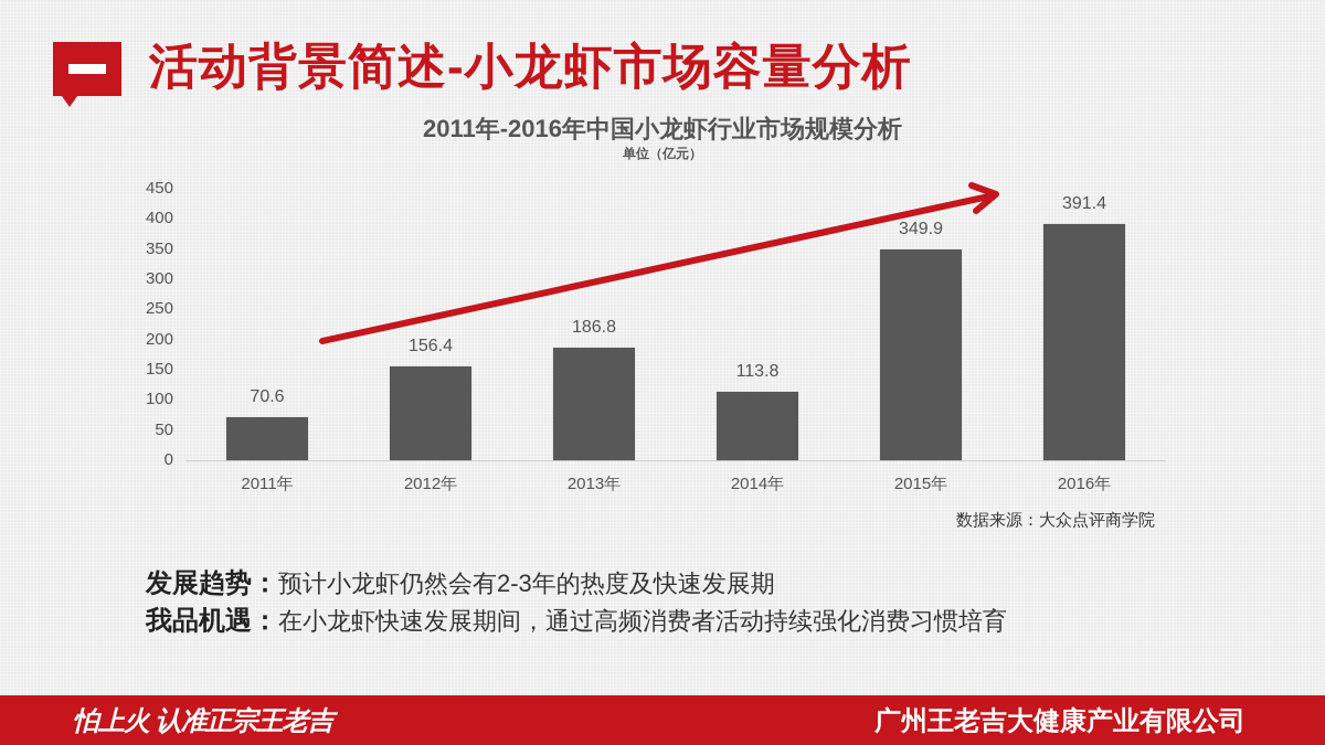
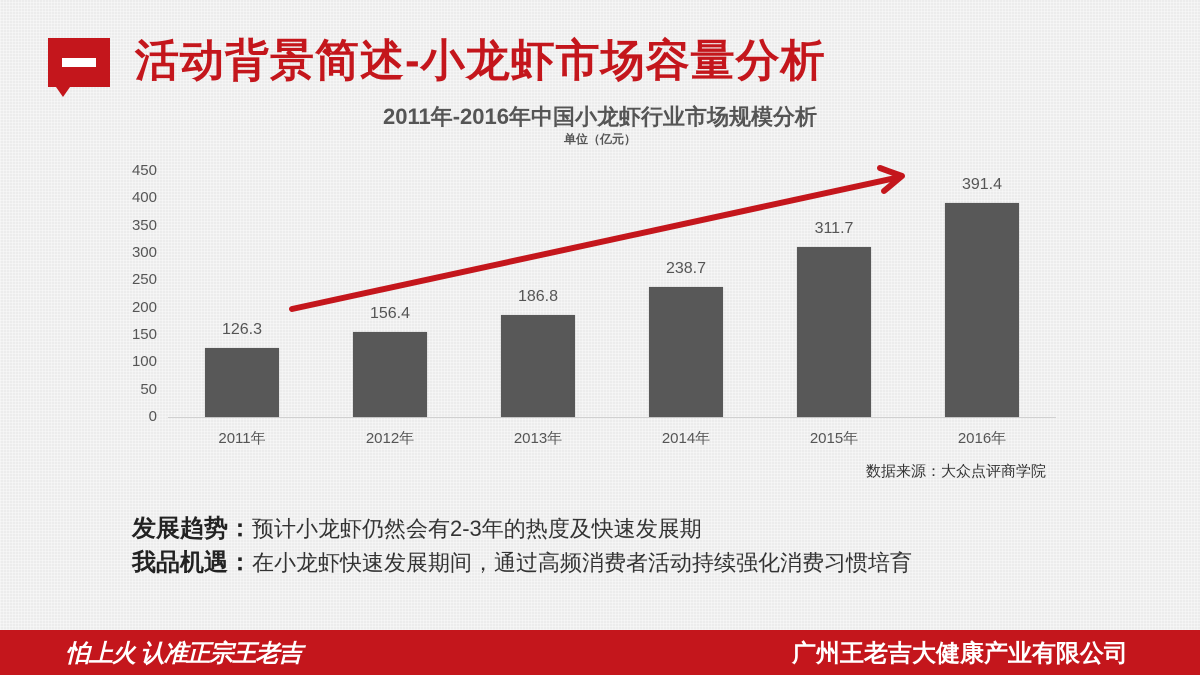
2011年: 70.6 -> 126.3
2014年: 113.8 -> 238.7
2015年: 349.9 -> 311.7
